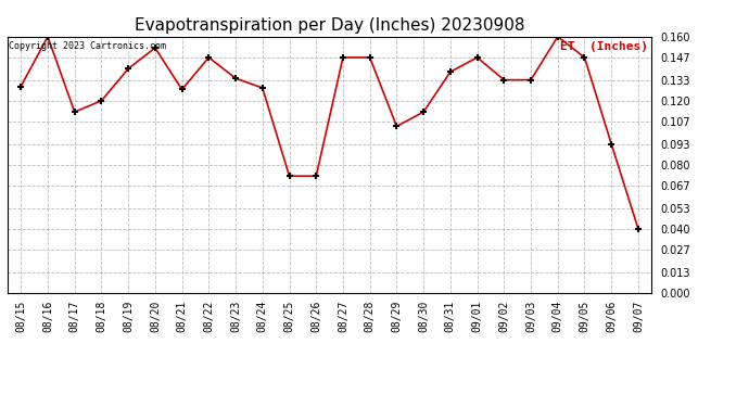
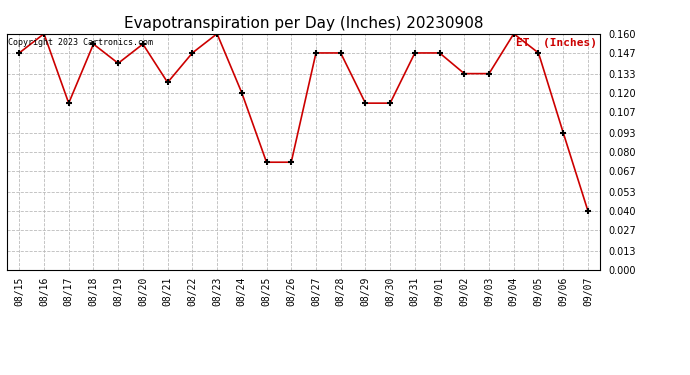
08/15: 0.129 -> 0.147
08/18: 0.120 -> 0.153
08/23: 0.134 -> 0.160
08/24: 0.128 -> 0.120
08/29: 0.104 -> 0.113
08/31: 0.138 -> 0.147
